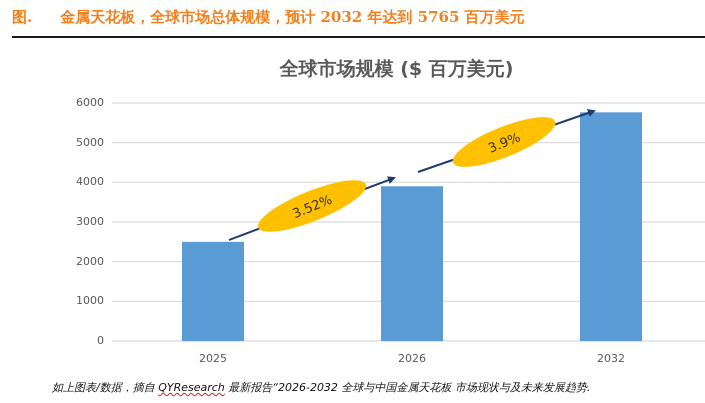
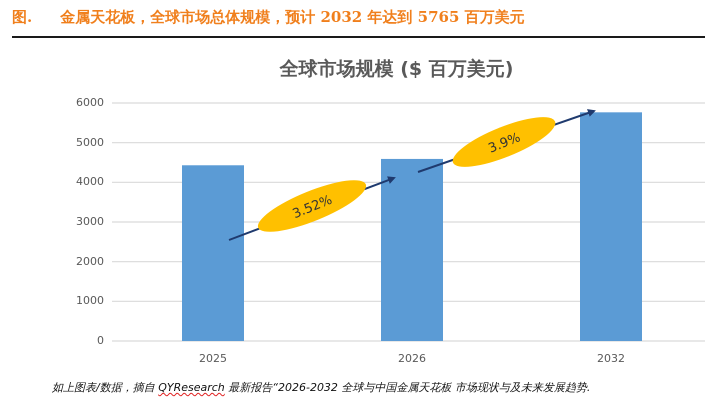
2025: 2500 -> 4400
2026: 3900 -> 4600
